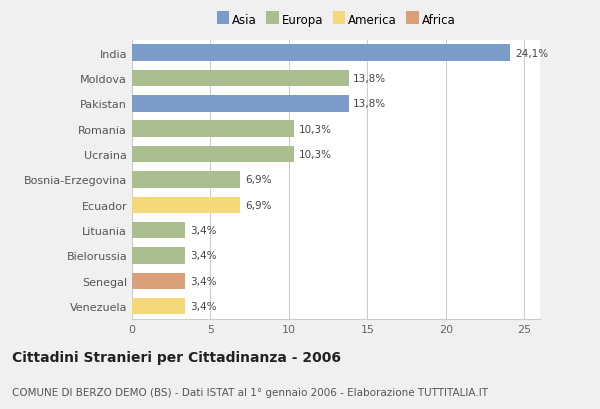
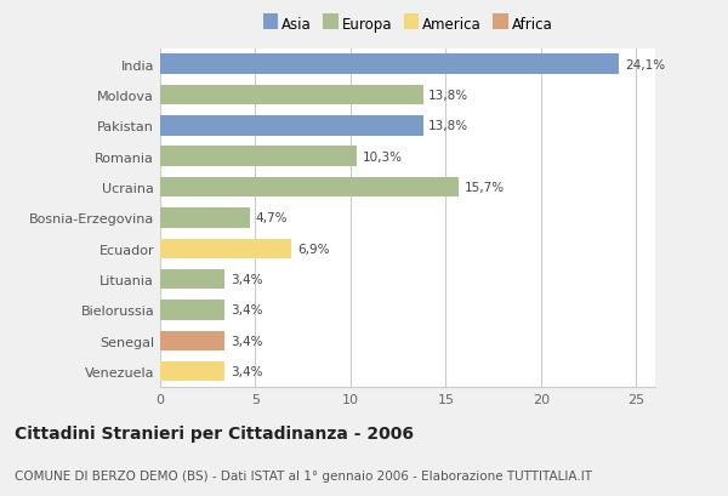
Ucraina: 10,3% -> 15,7%
Bosnia-Erzegovina: 6,9% -> 4,7%
